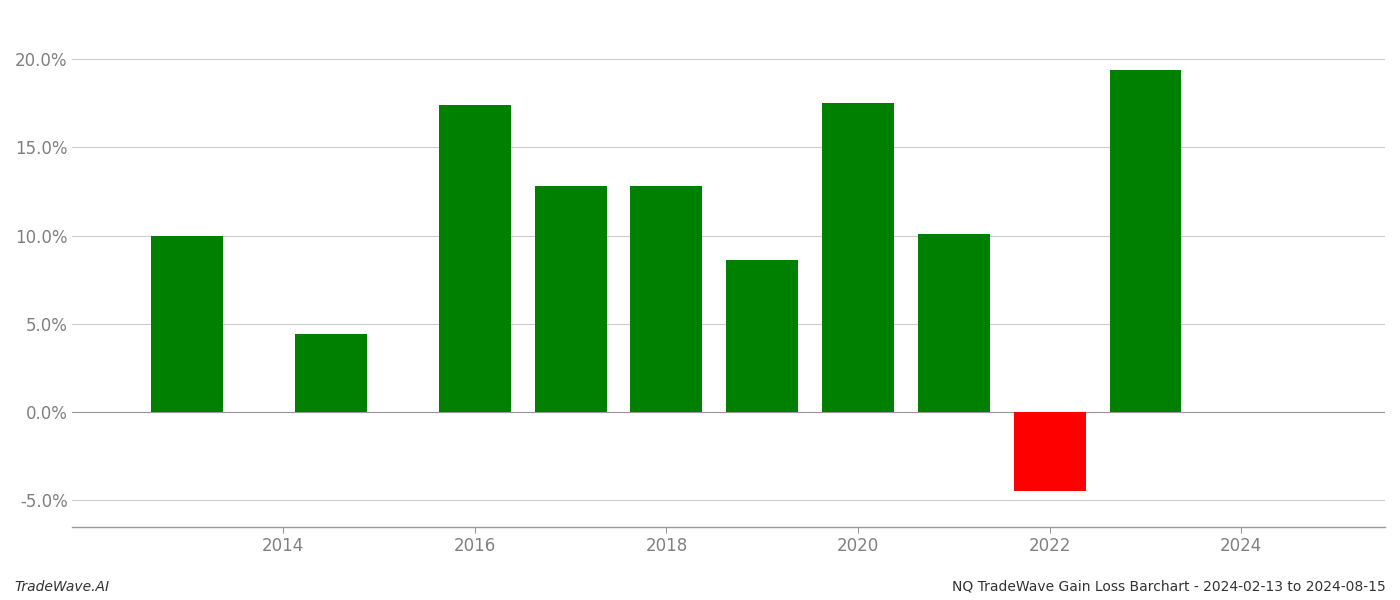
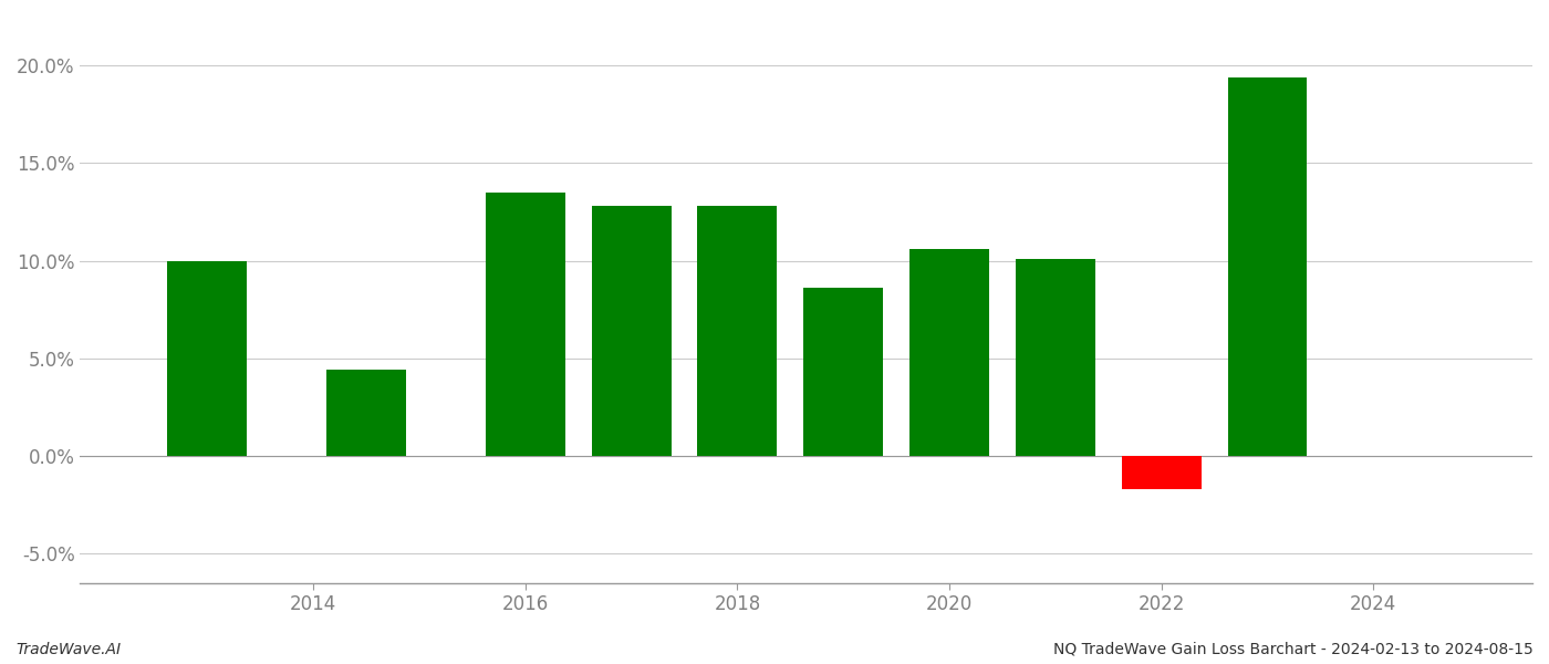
2016: 17.4% -> 13.5%
2020: 17.5% -> 10.6%
2022: -4.5% -> -1.7%
